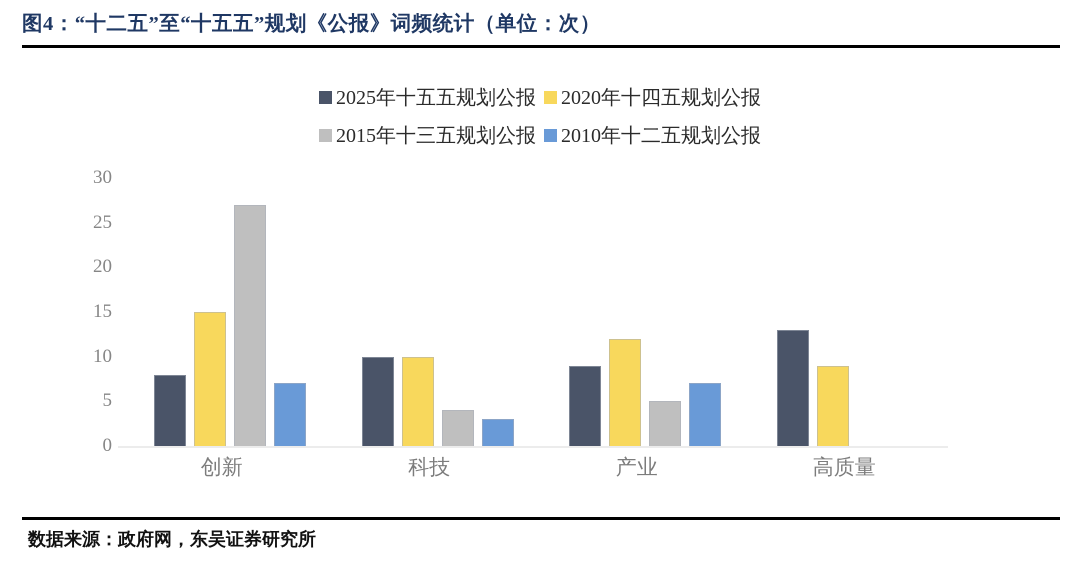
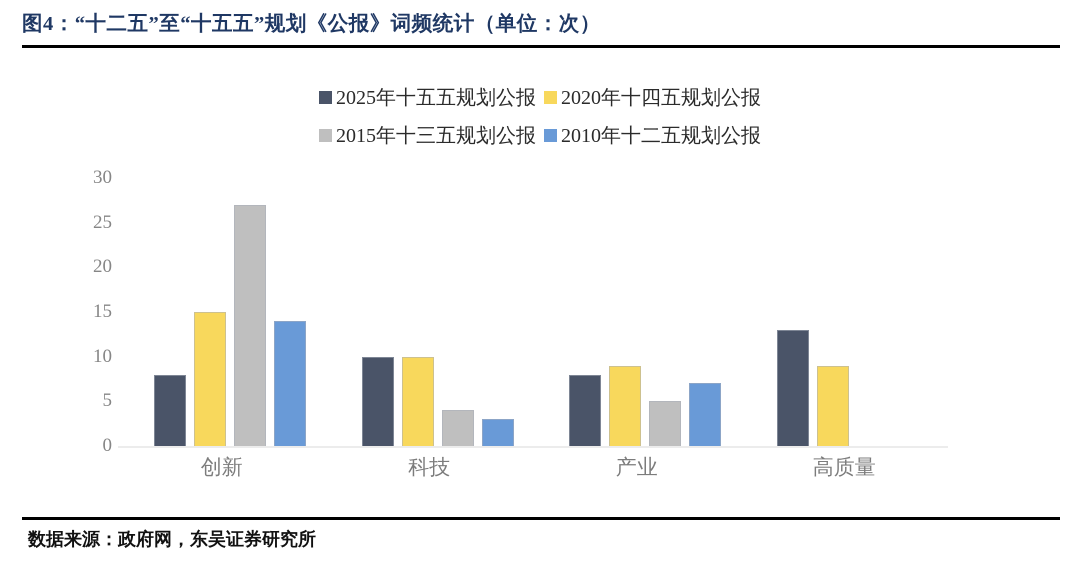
2010年十二五规划公报/创新: 7 -> 14
2025年十五五规划公报/产业: 9 -> 8
2020年十四五规划公报/产业: 12 -> 9
